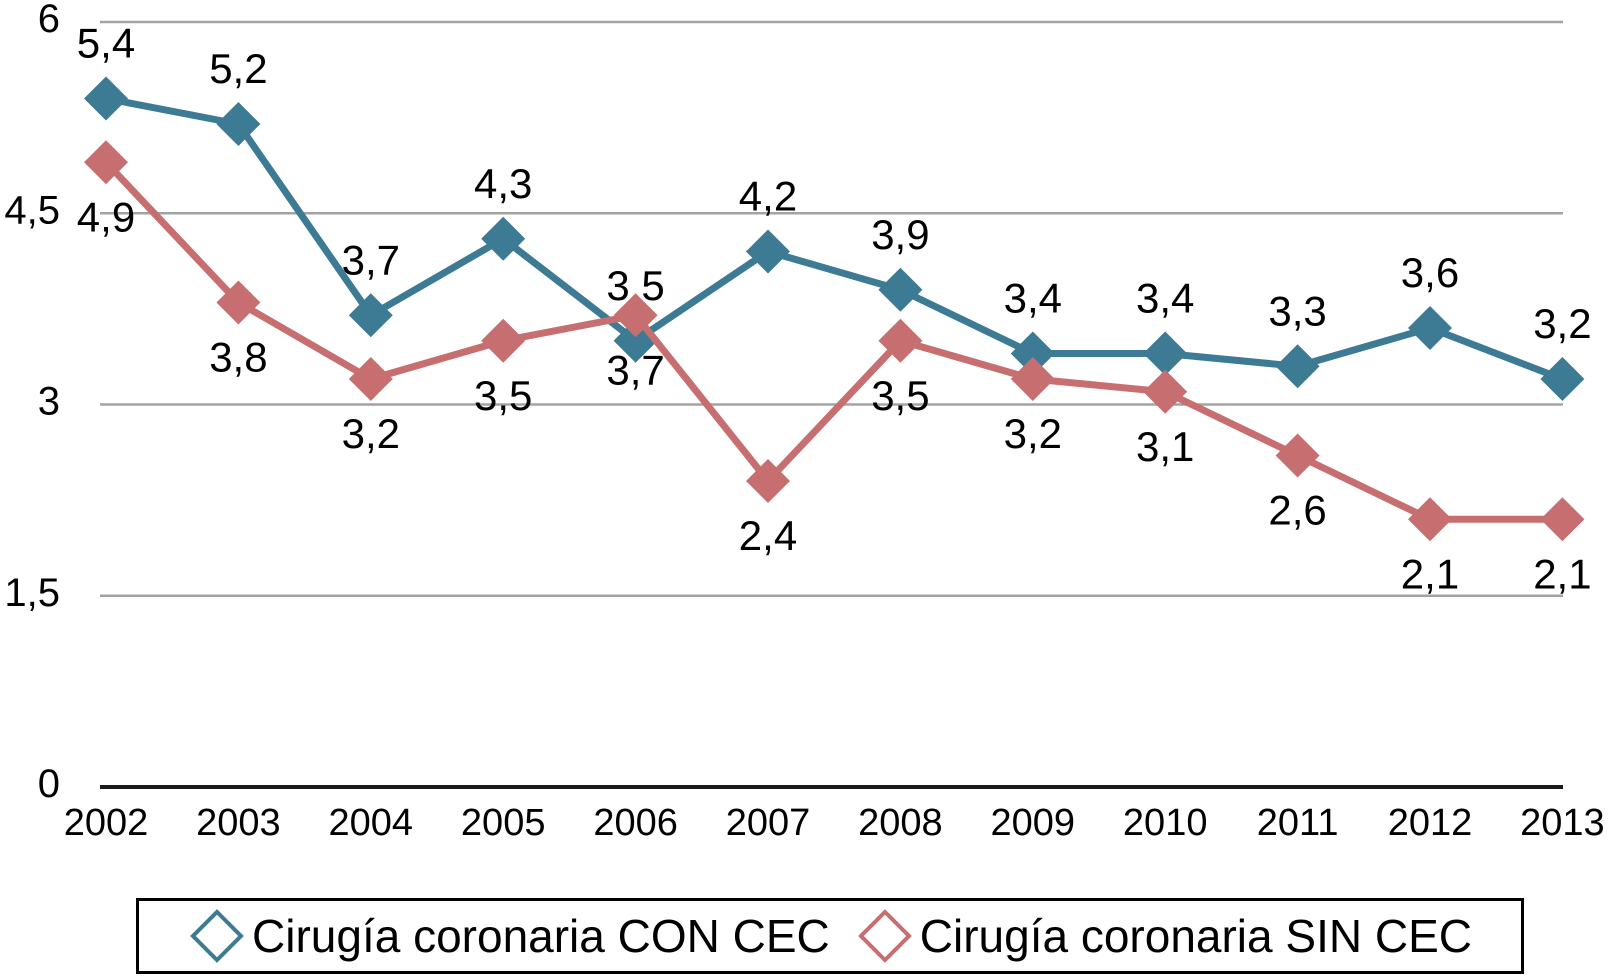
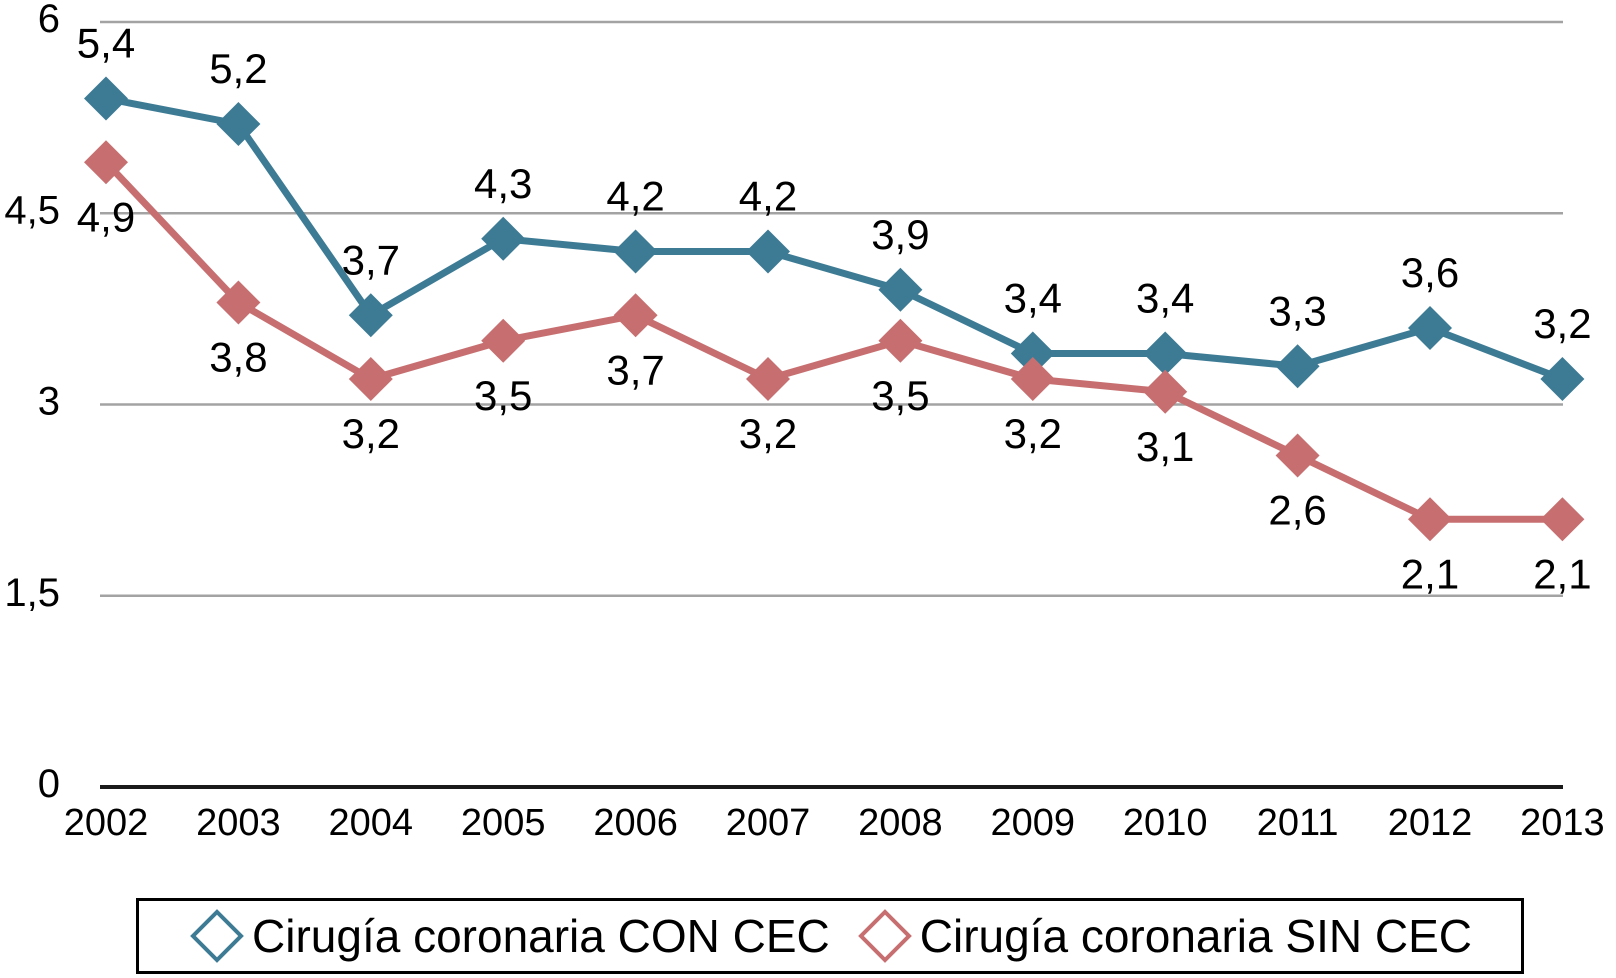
Cirugía coronaria CON CEC/2006: 3,5 -> 4,2
Cirugía coronaria SIN CEC/2007: 2,4 -> 3,2
